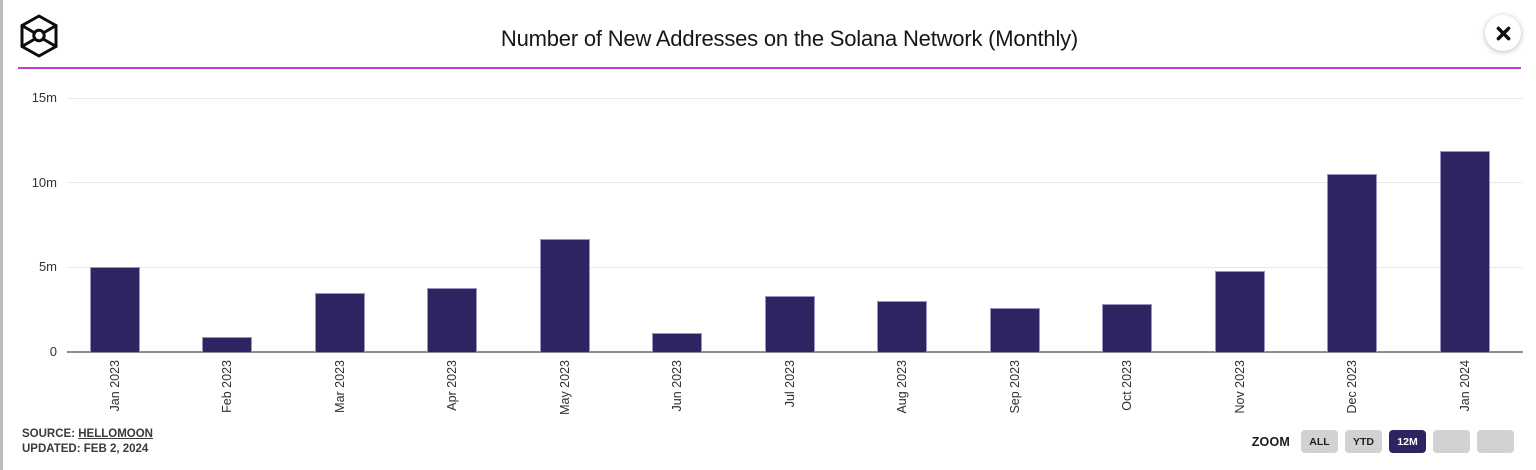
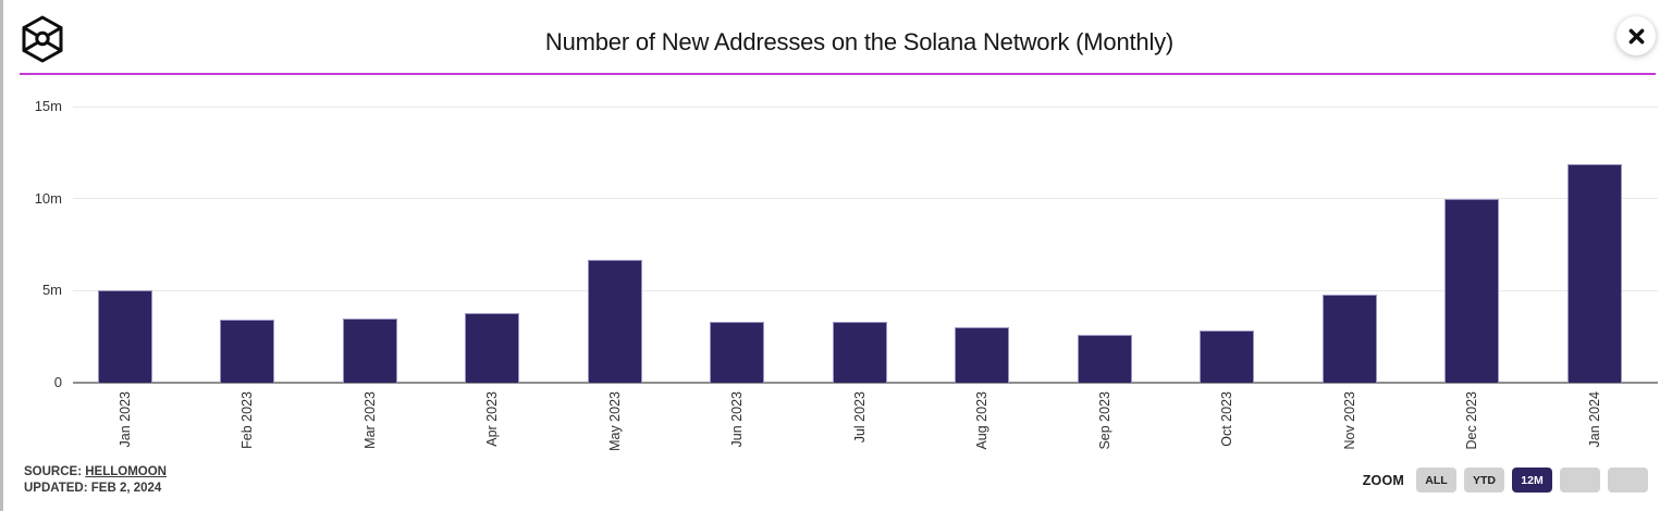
Feb 2023: 0.9m -> 3.4m
Jun 2023: 1.1m -> 3.3m
Dec 2023: 10.5m -> 10.0m
